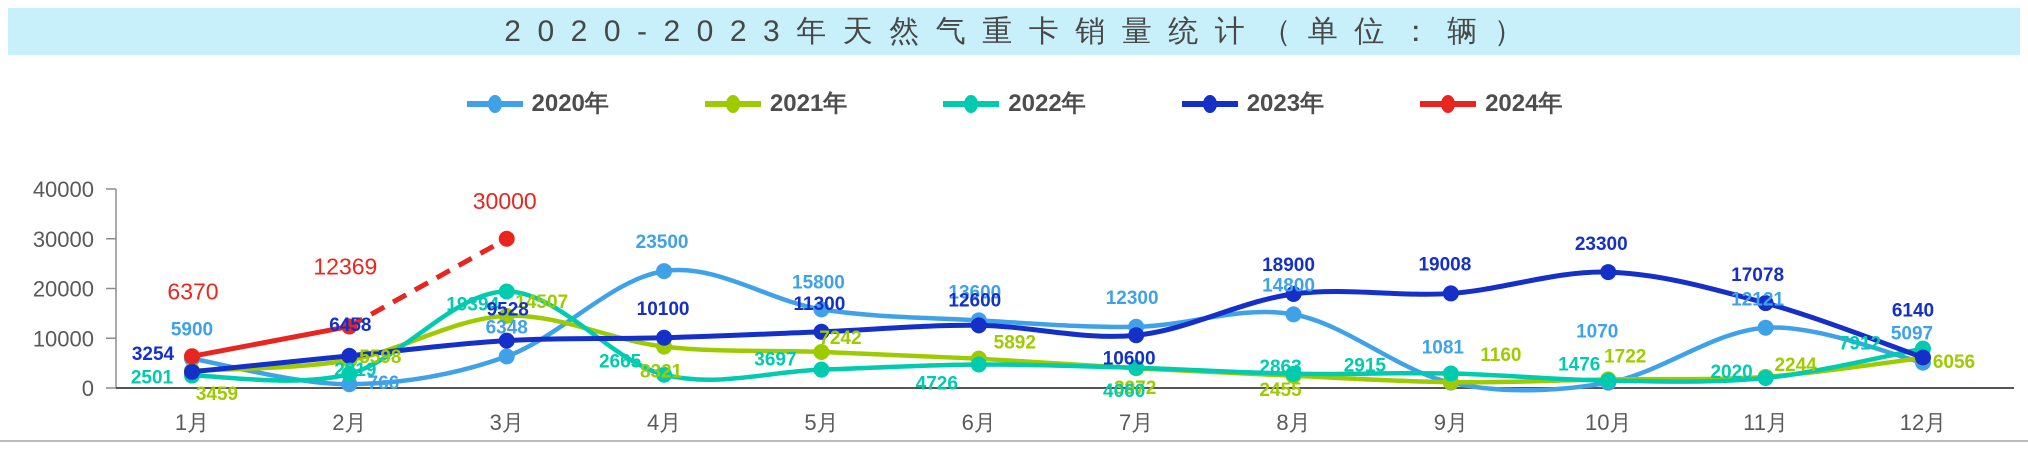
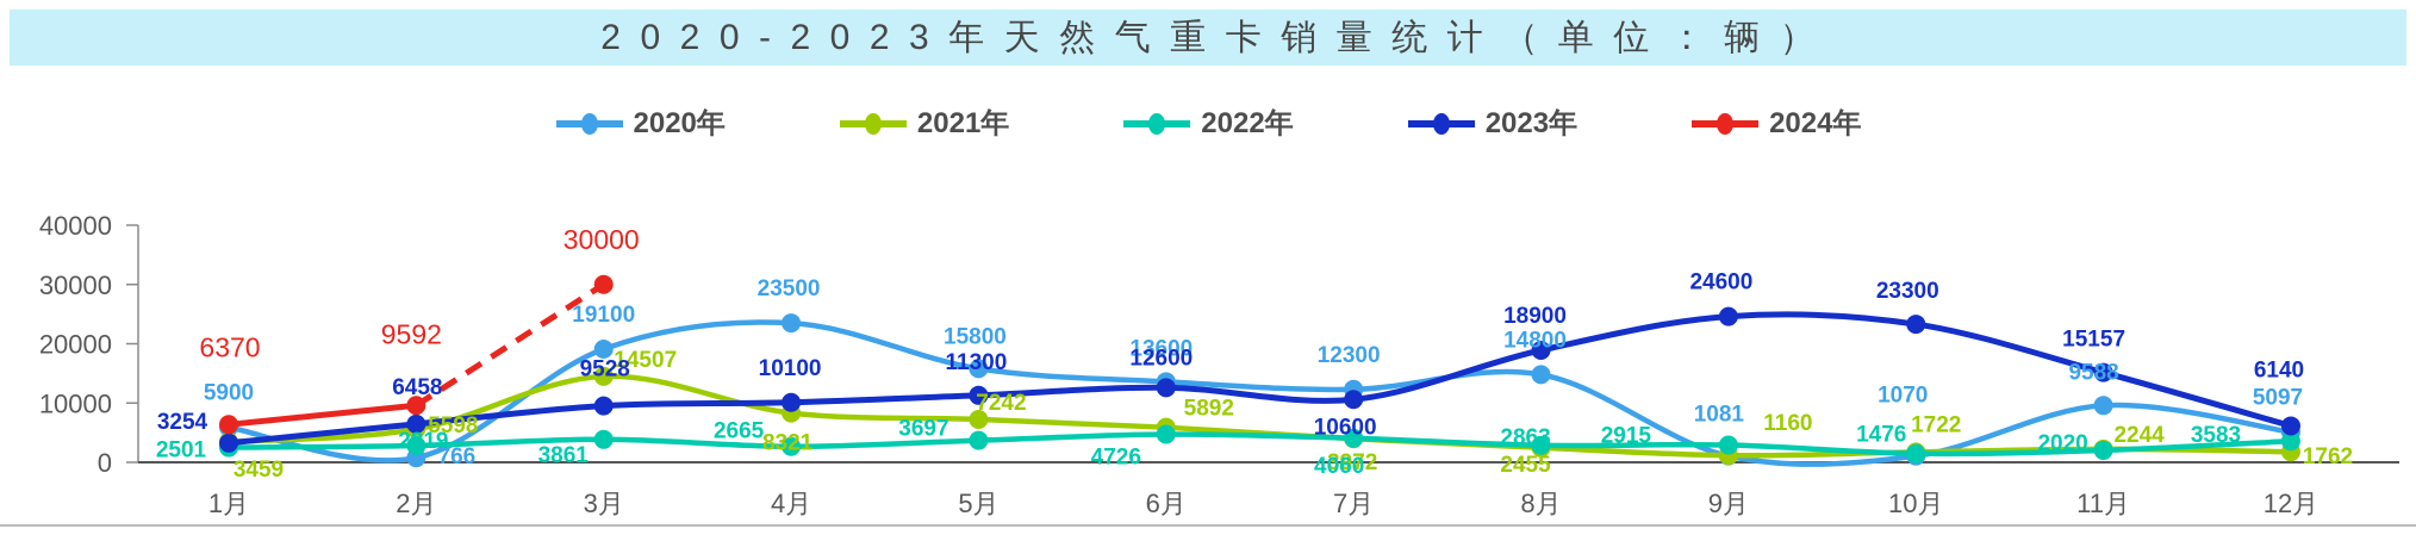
2024年/2月: 12369 -> 9592
2020年/3月: 6348 -> 19100
2022年/3月: 19394 -> 3861
2023年/9月: 19008 -> 24600
2020年/11月: 12121 -> 9588
2023年/11月: 17078 -> 15157
2021年/12月: 6056 -> 1762
2022年/12月: 7912 -> 3583
